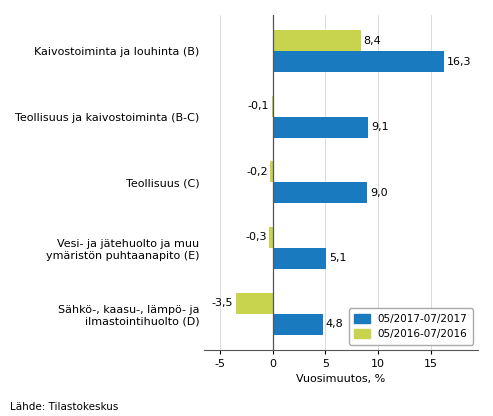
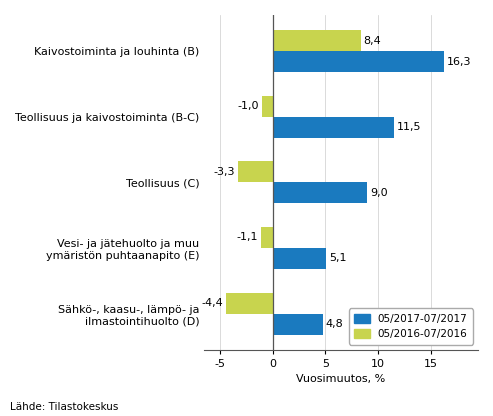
05/2016-07/2016/Teollisuus ja kaivostoiminta (B-C): -0,1 -> -1,0
05/2017-07/2017/Teollisuus ja kaivostoiminta (B-C): 9,1 -> 11,5
05/2016-07/2016/Teollisuus (C): -0,2 -> -3,3
05/2016-07/2016/Vesi- ja jätehuolto ja muu ymäristön puhtaanapito (E): -0,3 -> -1,1
05/2016-07/2016/Sähkö-, kaasu-, lämpö- ja ilmastointihuolto (D): -3,5 -> -4,4
